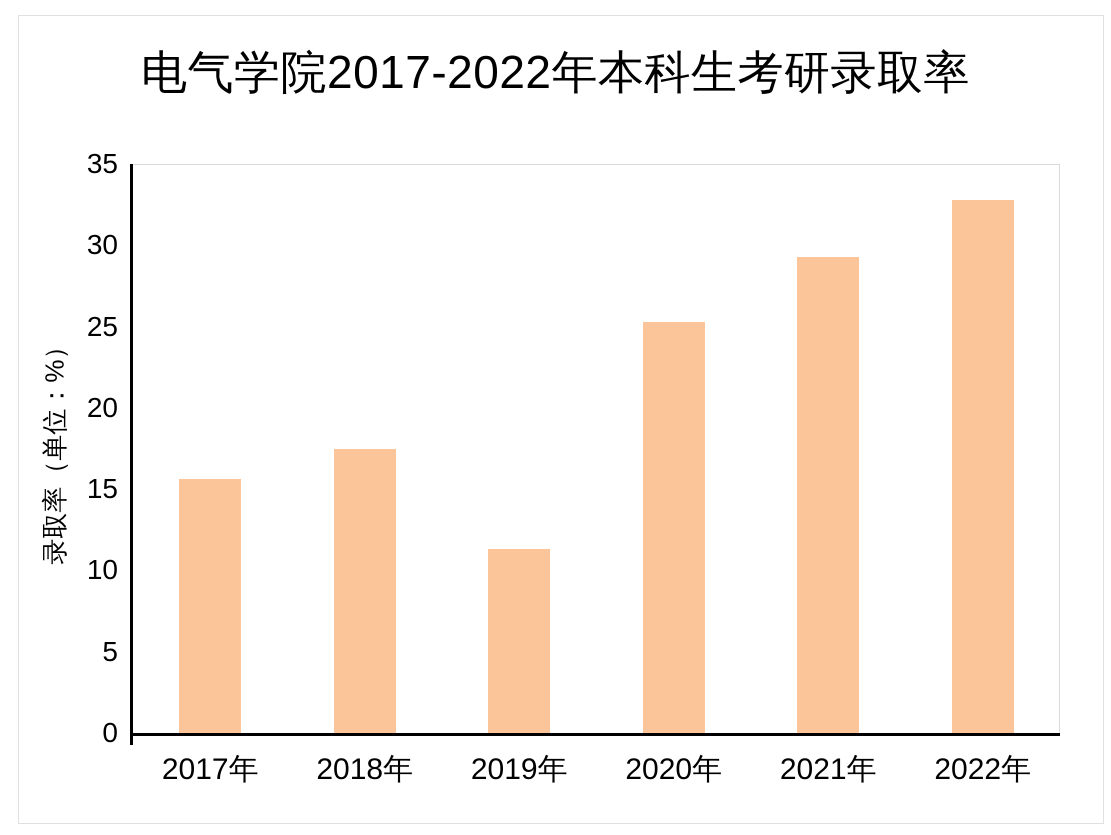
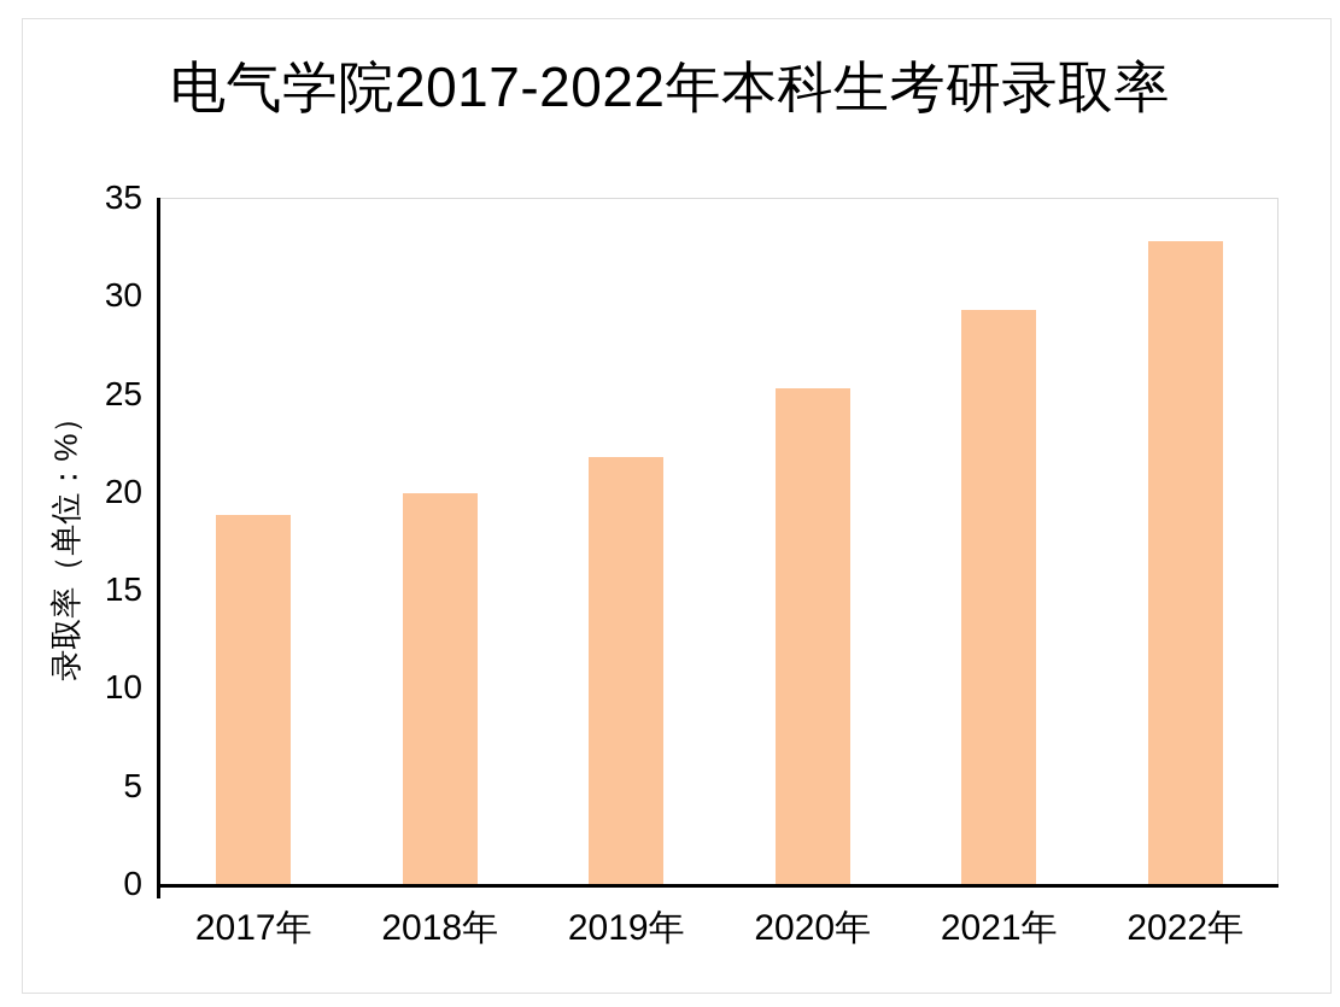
2017年: 15.6 -> 18.8
2018年: 17.5 -> 19.9
2019年: 11.3 -> 21.8
